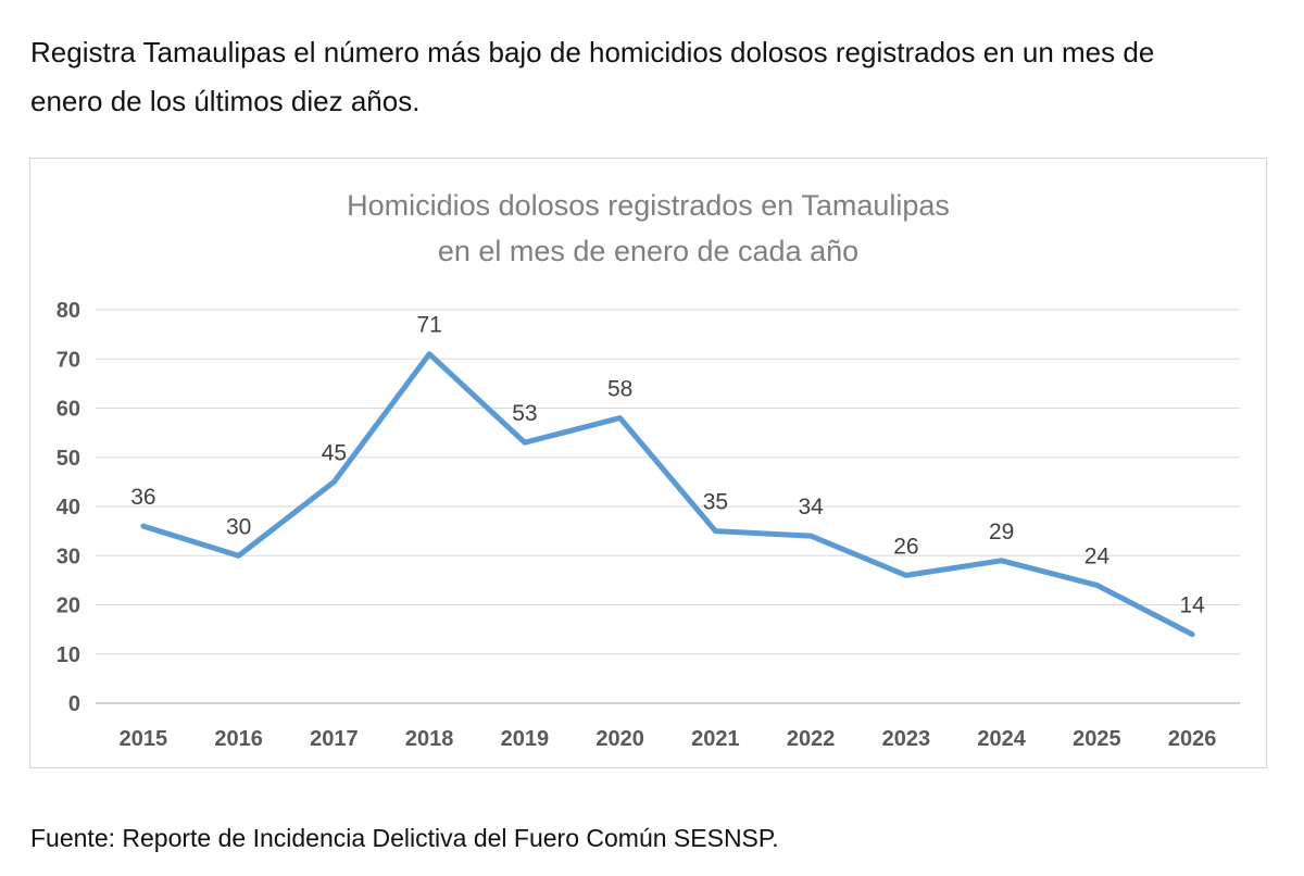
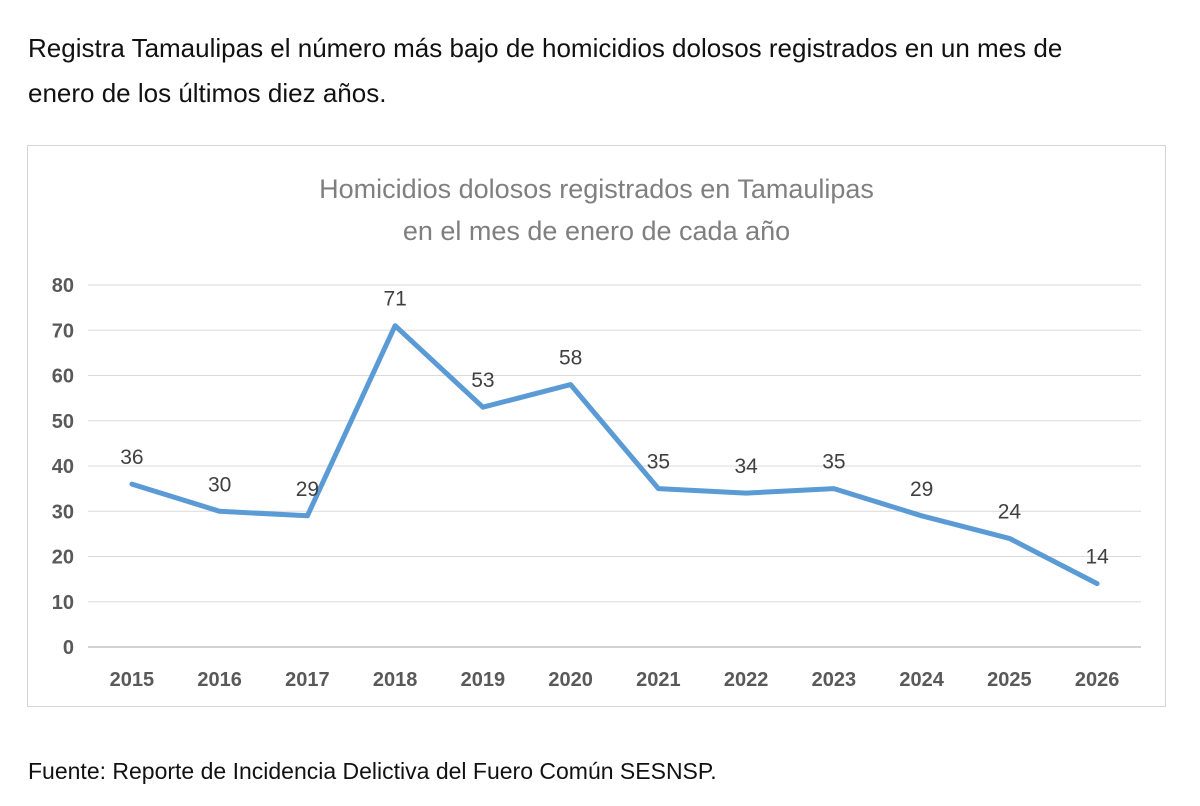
2017: 45 -> 29
2023: 26 -> 35
